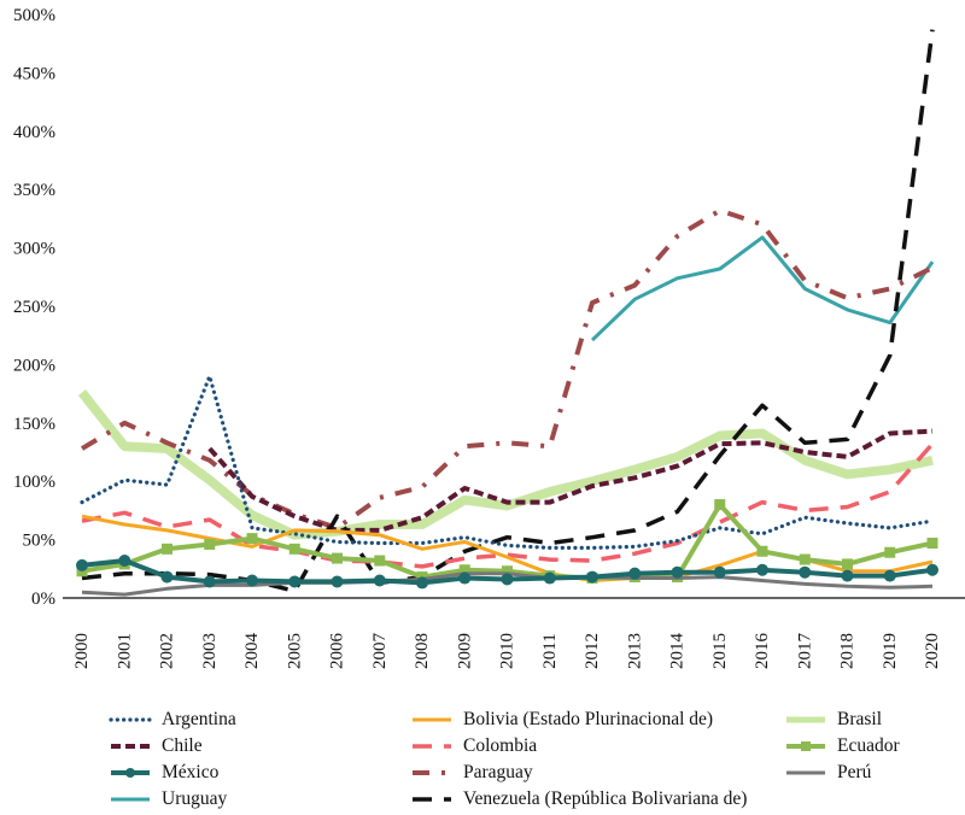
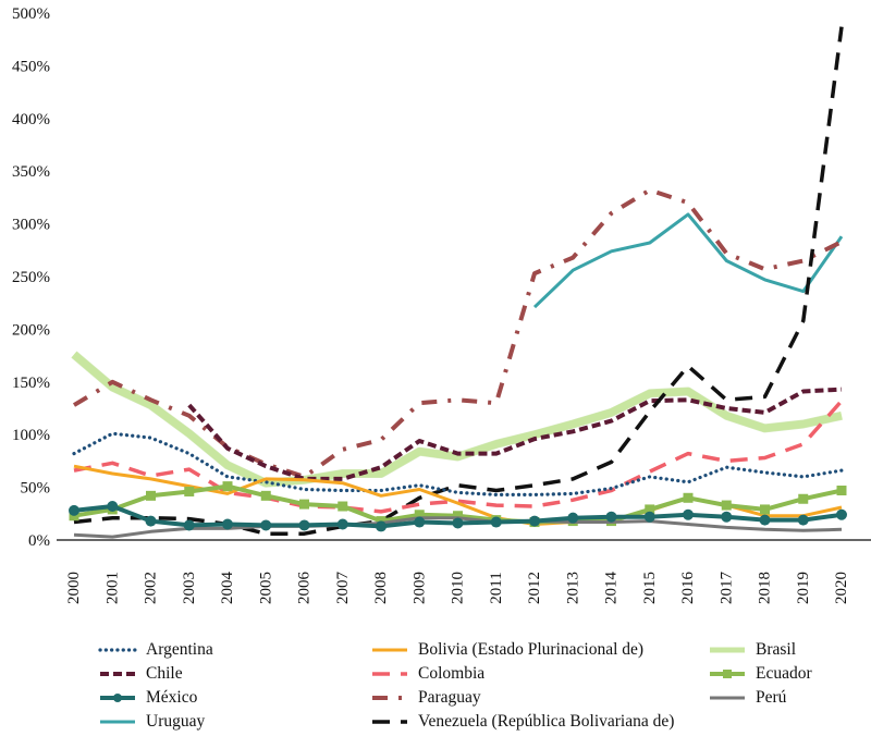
Brasil/2001: 130% -> 140%
Argentina/2003: 190% -> 80%
Venezuela (República Bolivariana de)/2006: 70% -> 10%
Ecuador/2015: 80% -> 30%
